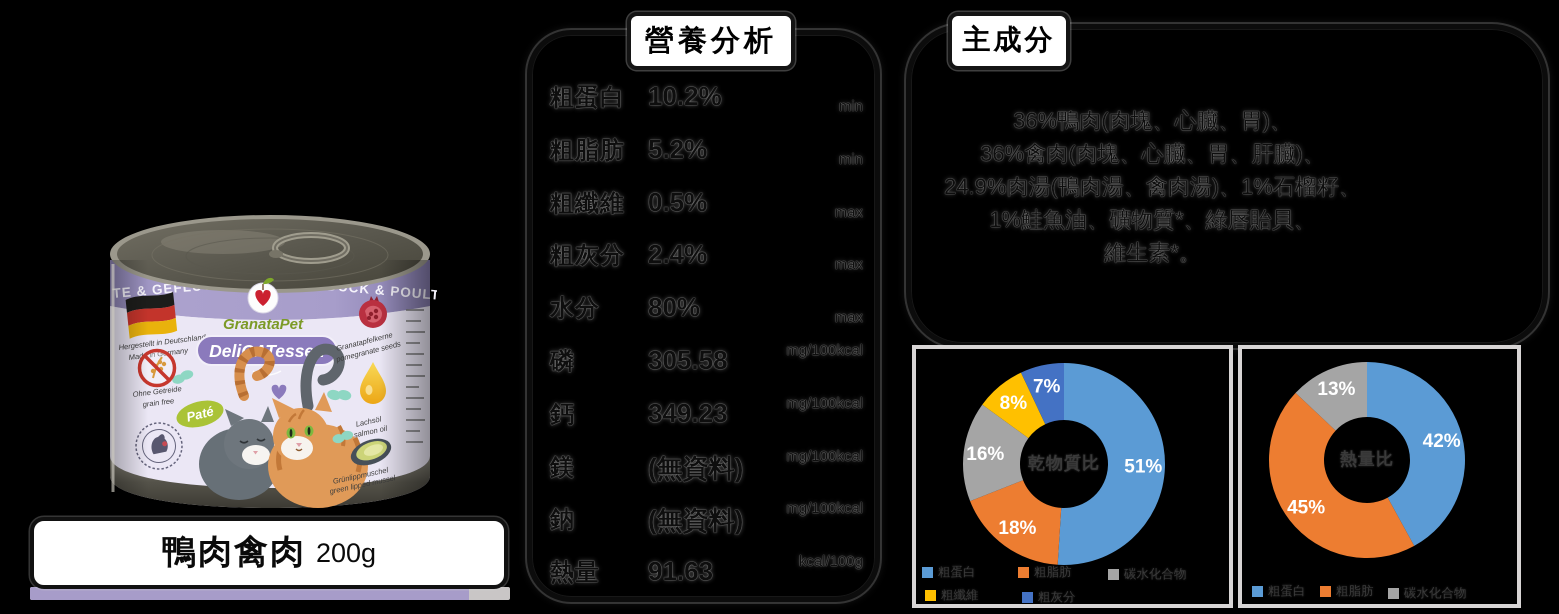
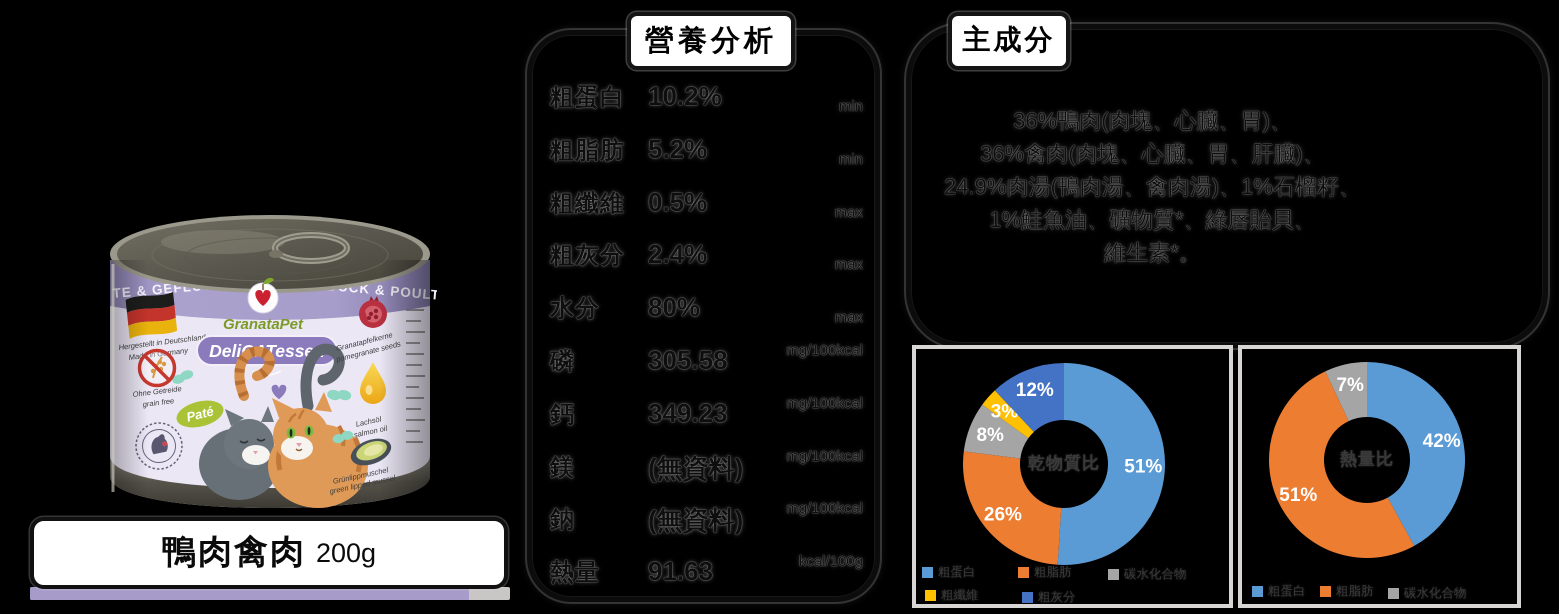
乾物質比/粗脂肪: 18% -> 26%
乾物質比/碳水化合物: 16% -> 8%
乾物質比/粗纖維: 8% -> 3%
乾物質比/粗灰分: 7% -> 12%
熱量比/粗脂肪: 45% -> 51%
熱量比/碳水化合物: 13% -> 7%
